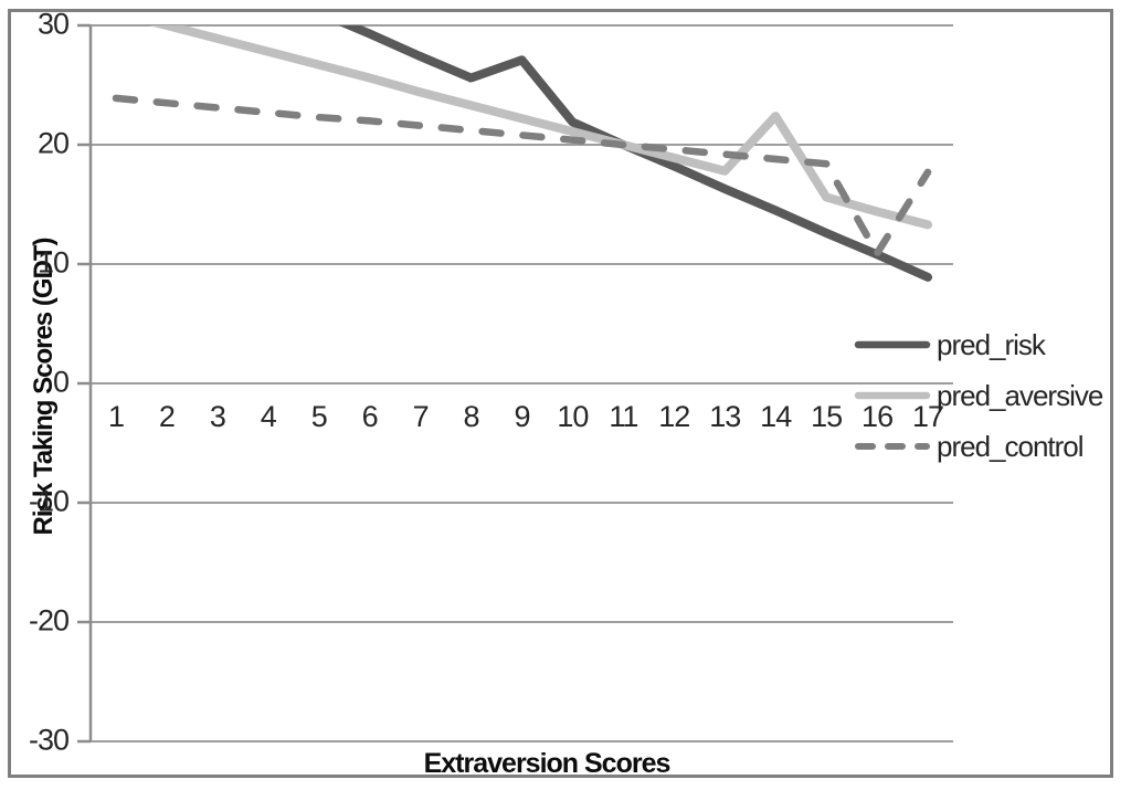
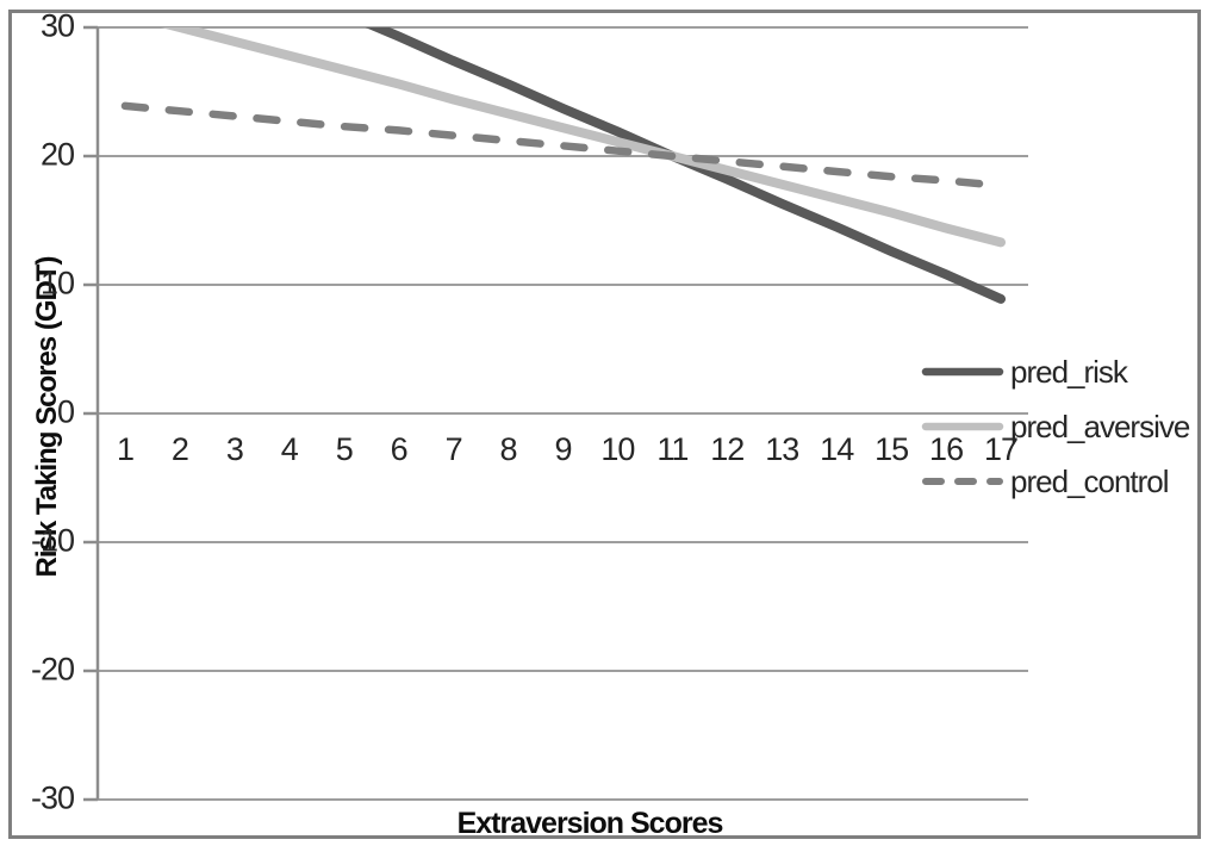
pred_risk/9: 27.1 -> 23.7
pred_aversive/14: 22.4 -> 16.7
pred_control/16: 10.9 -> 18.1
